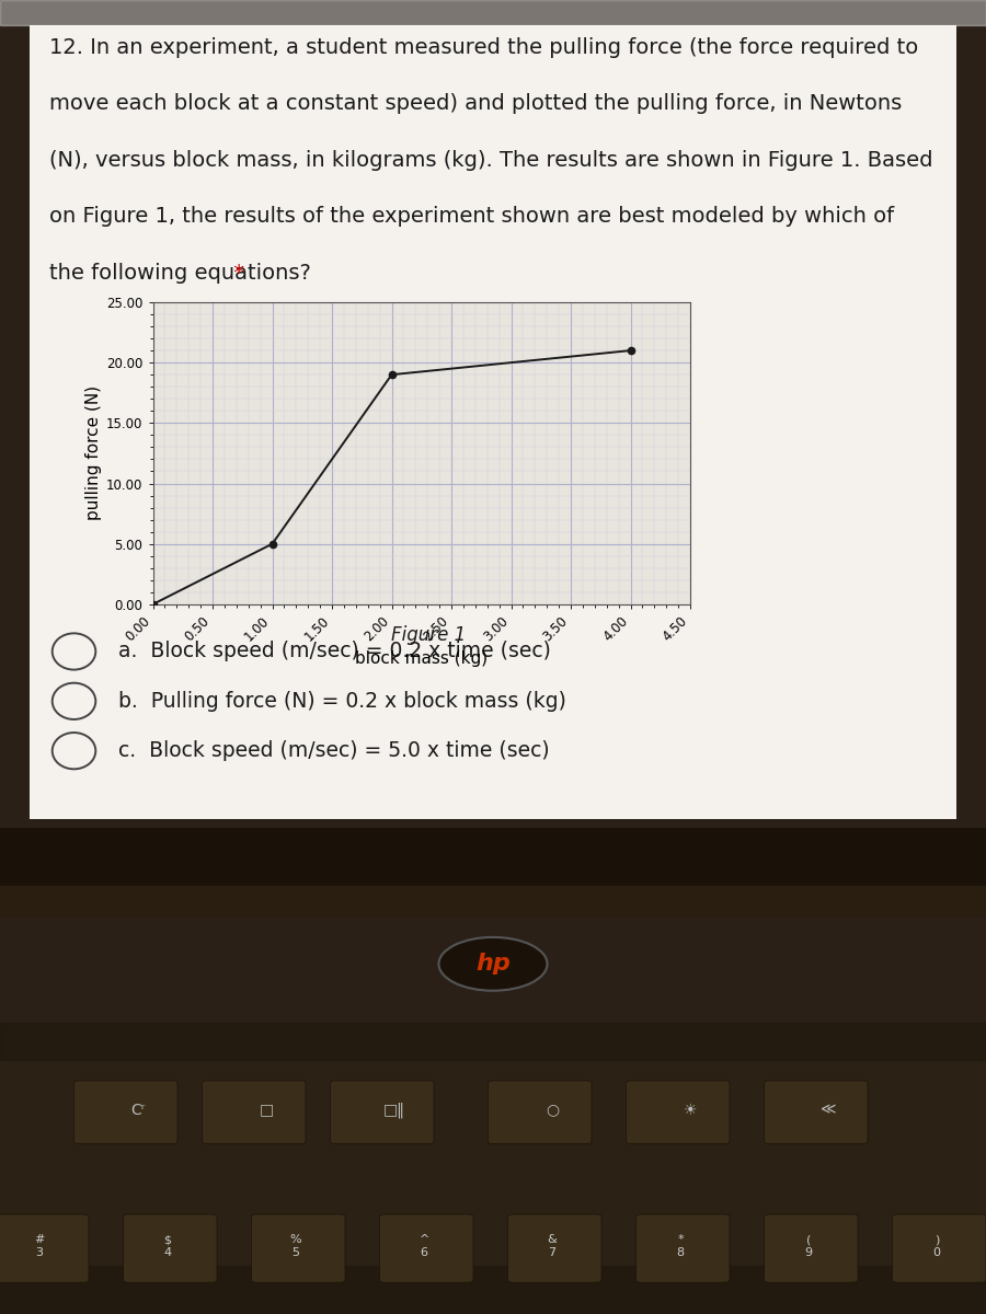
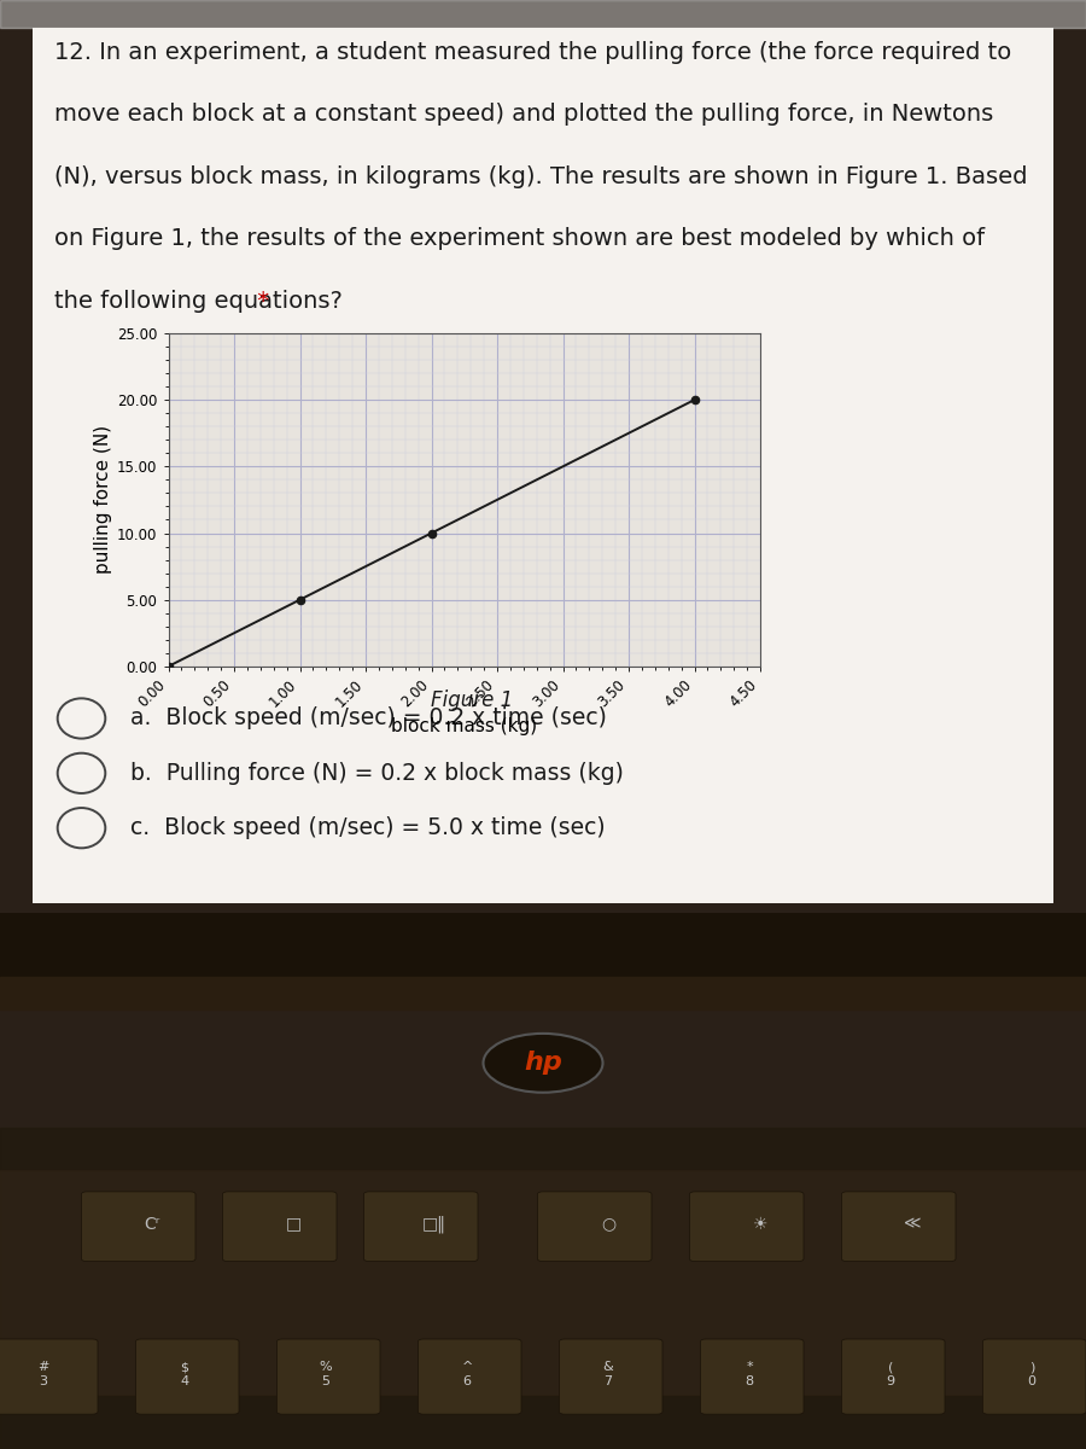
2.00: 19 -> 10
4.00: 21 -> 20
